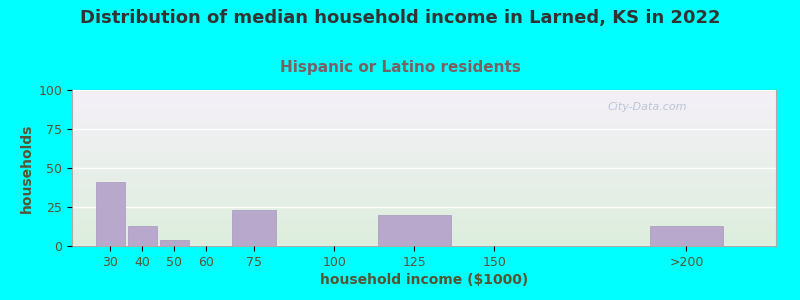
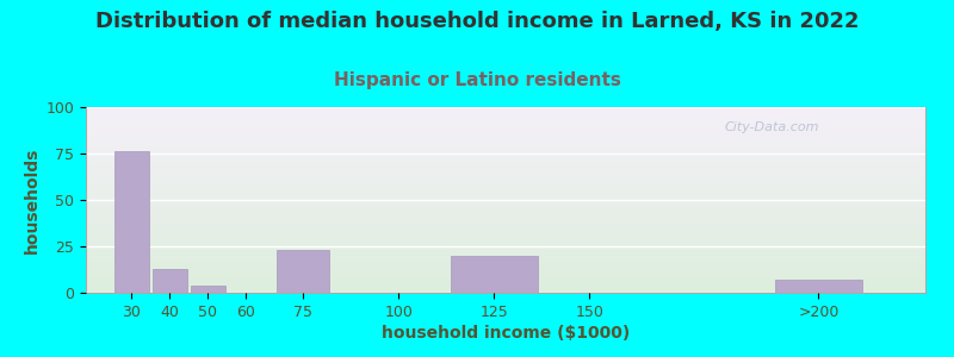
30: 41 -> 76
>200: 13 -> 7
